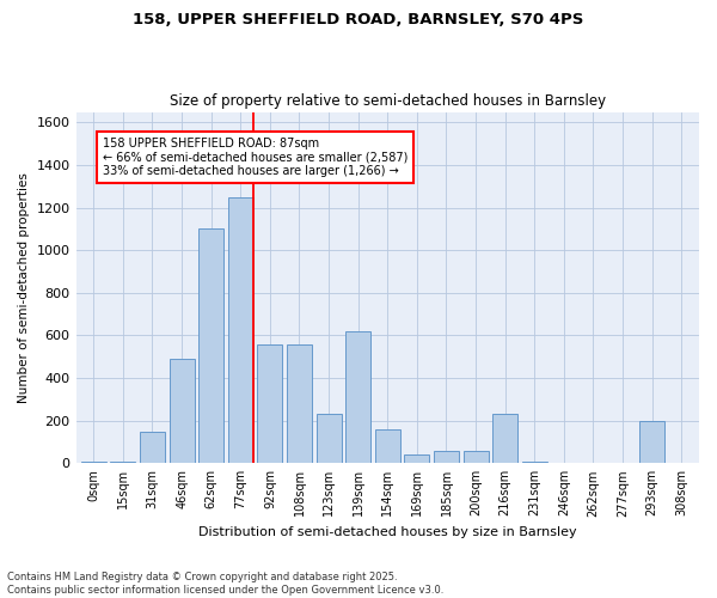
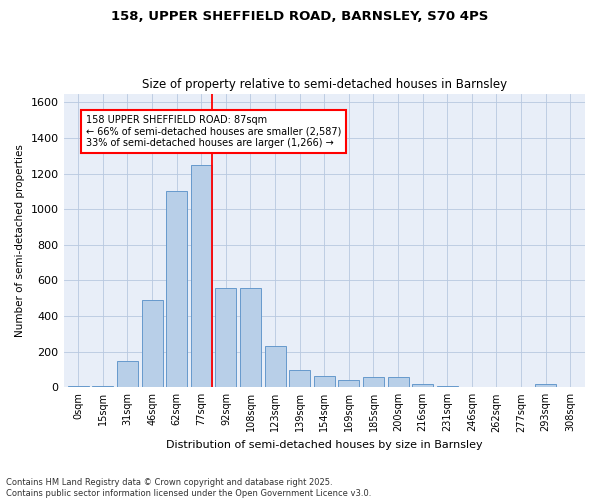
139sqm: 620 -> 100
154sqm: 160 -> 60
216sqm: 230 -> 20
293sqm: 200 -> 20
